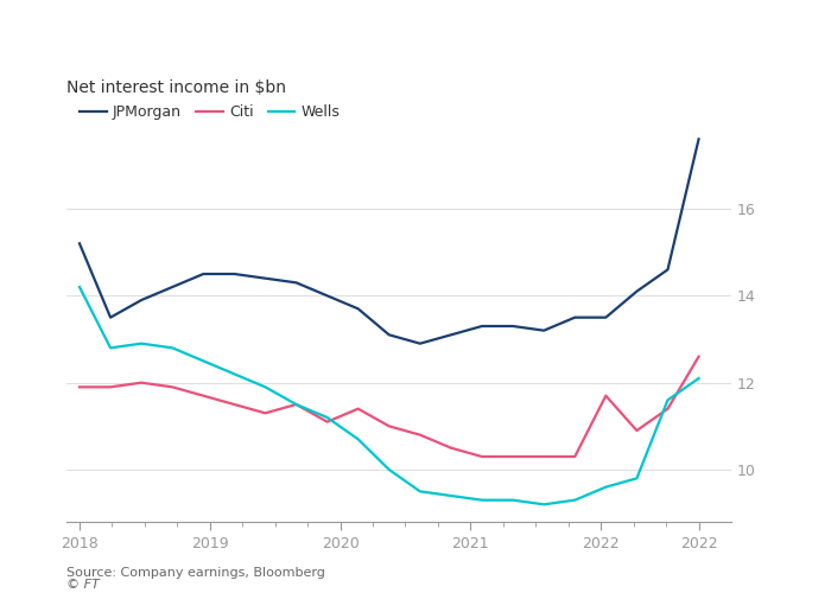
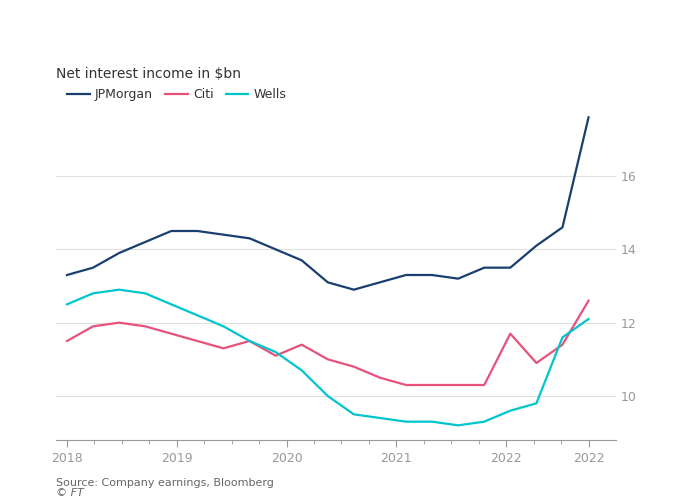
JPMorgan/2018: 15.2 -> 13.3
Citi/2018: 11.9 -> 11.5
Wells/2018: 14.2 -> 12.5
